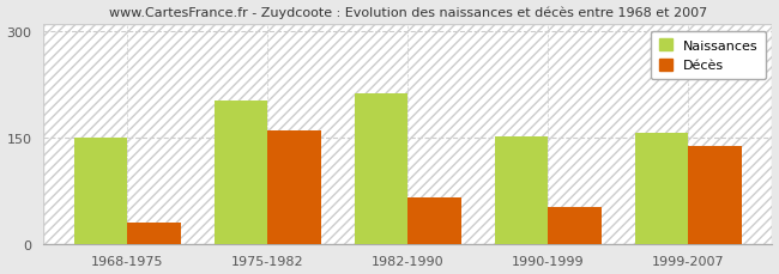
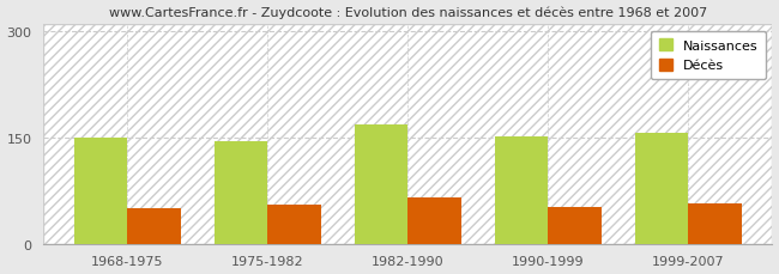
Décès/1968-1975: 30 -> 50
Naissances/1975-1982: 202 -> 144
Décès/1975-1982: 160 -> 55
Naissances/1982-1990: 212 -> 168
Décès/1999-2007: 138 -> 57
